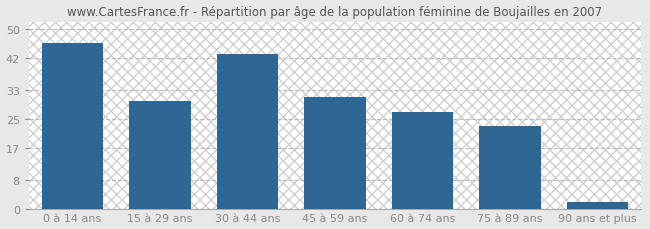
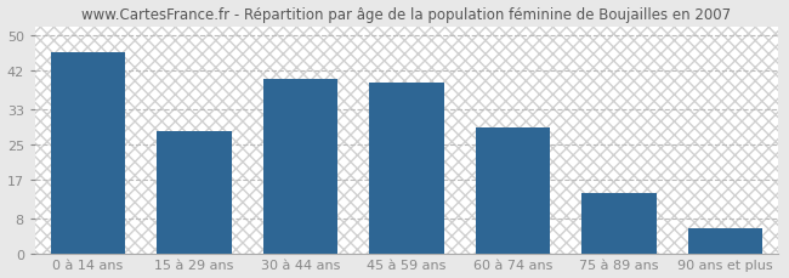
15 à 29 ans: 30 -> 28
30 à 44 ans: 43 -> 40
45 à 59 ans: 31 -> 39
60 à 74 ans: 27 -> 29
75 à 89 ans: 23 -> 14
90 ans et plus: 2 -> 6
